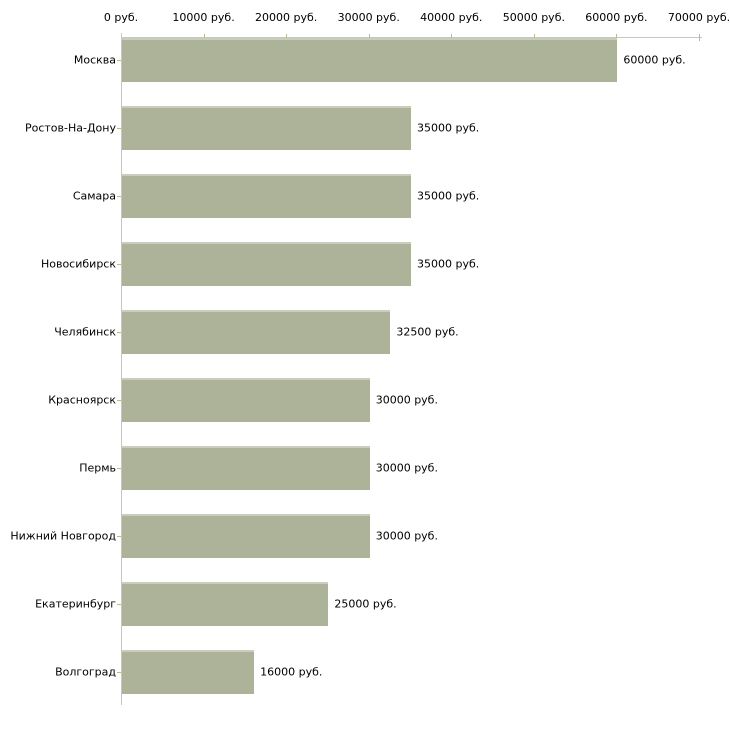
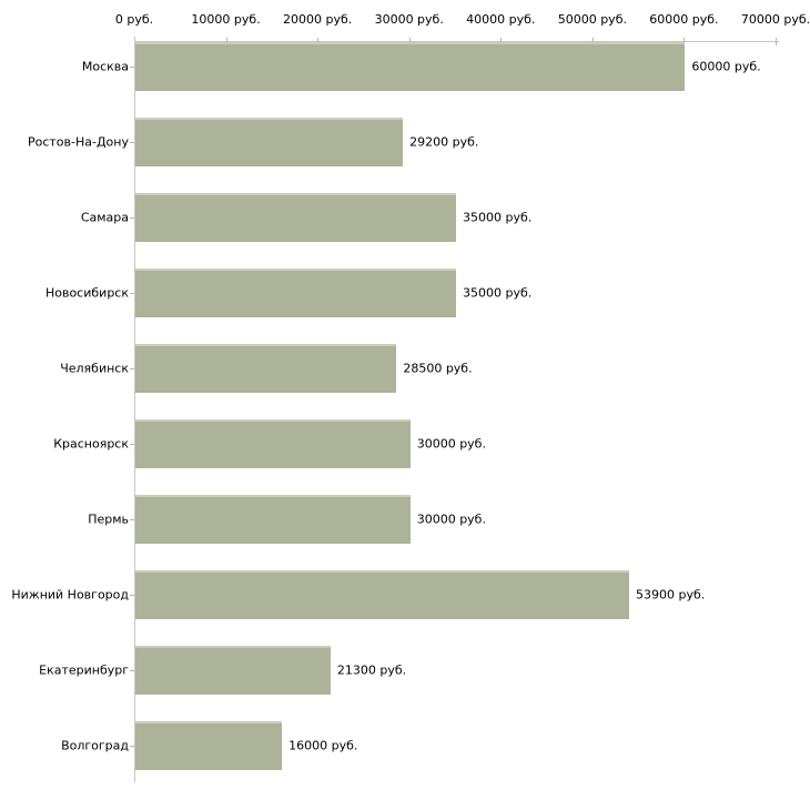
Ростов-На-Дону: 35000 -> 29200
Челябинск: 32500 -> 28500
Нижний Новгород: 30000 -> 53900
Екатеринбург: 25000 -> 21300
